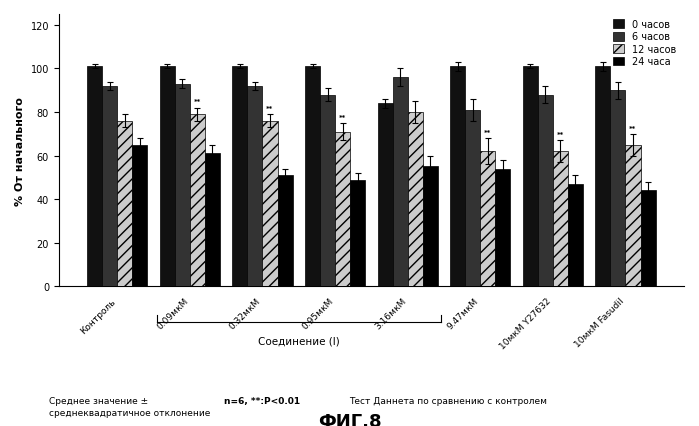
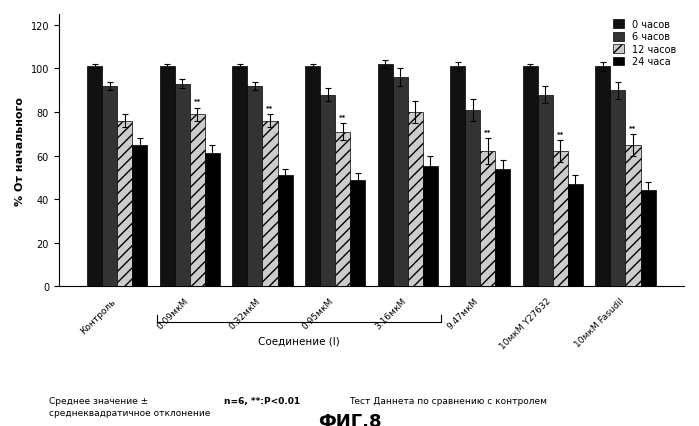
0 часов/3.16мкМ: 84 -> 102
